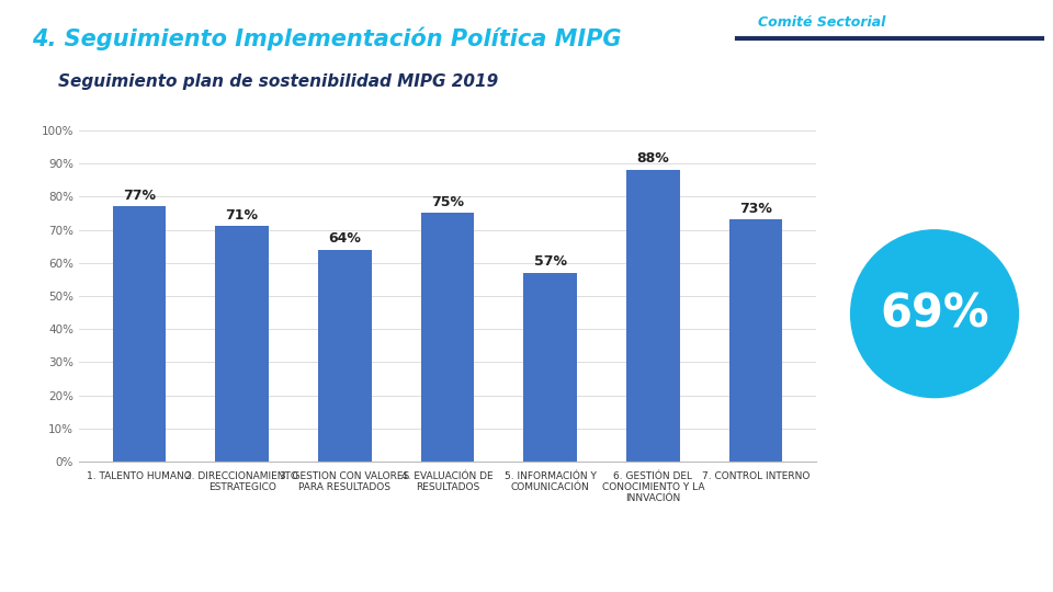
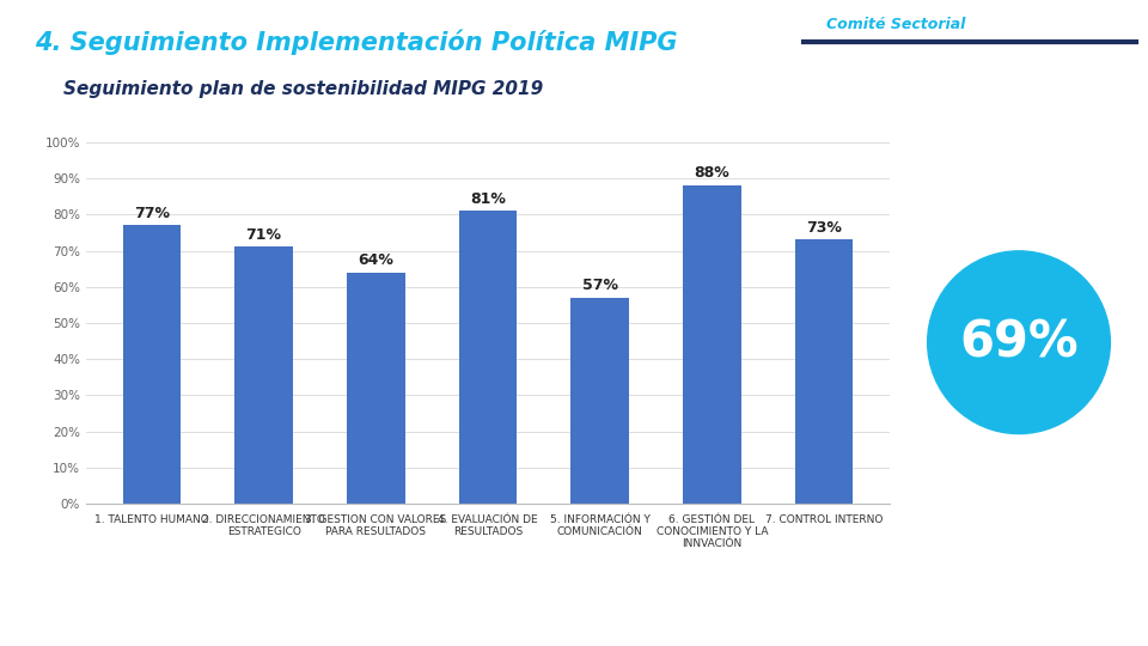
4. EVALUACIÓN DE RESULTADOS: 75% -> 81%
